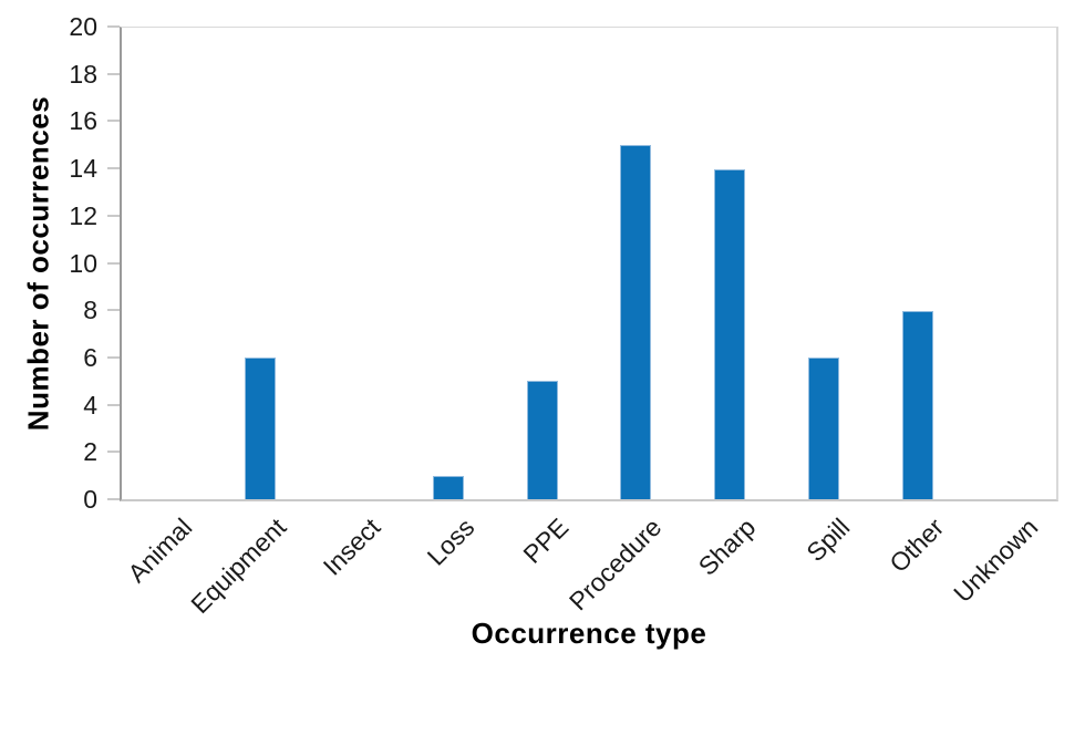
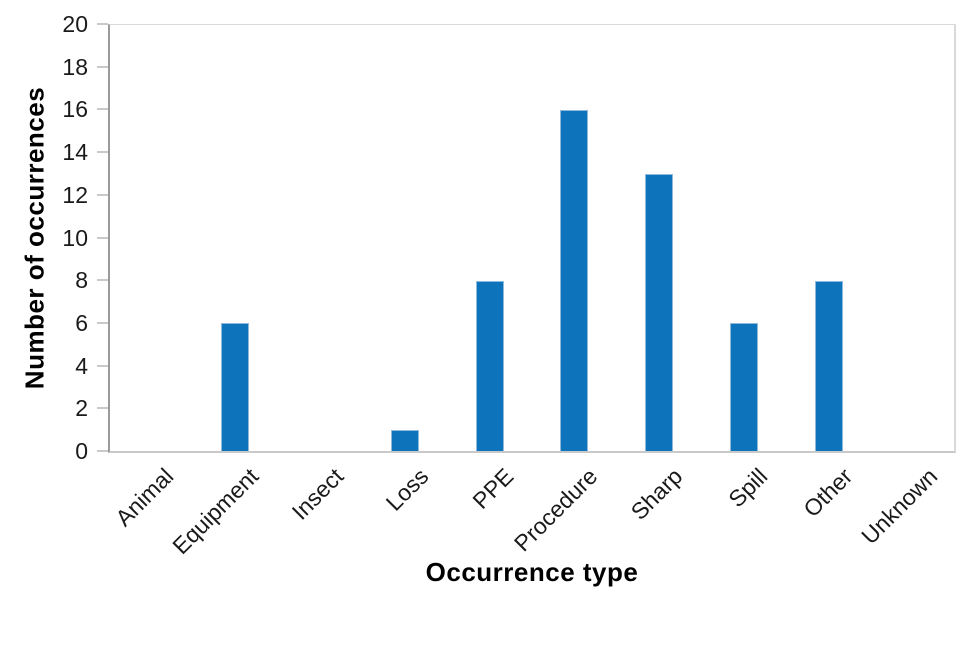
PPE: 5 -> 8
Procedure: 15 -> 16
Sharp: 14 -> 13
